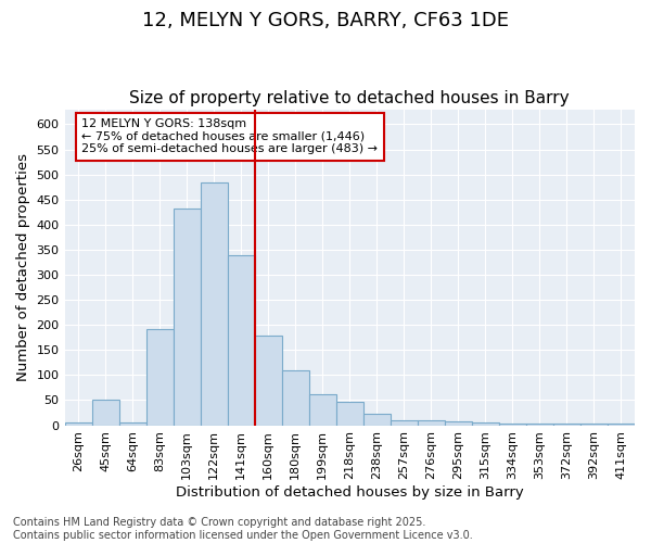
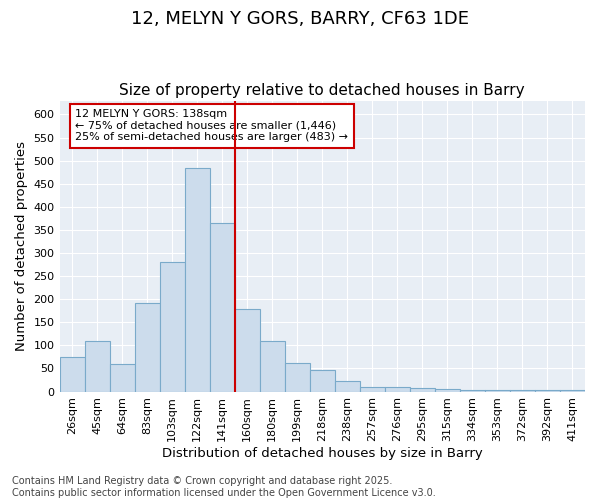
26sqm: 5 -> 75
45sqm: 52 -> 110
64sqm: 5 -> 60
103sqm: 432 -> 280
141sqm: 340 -> 365
